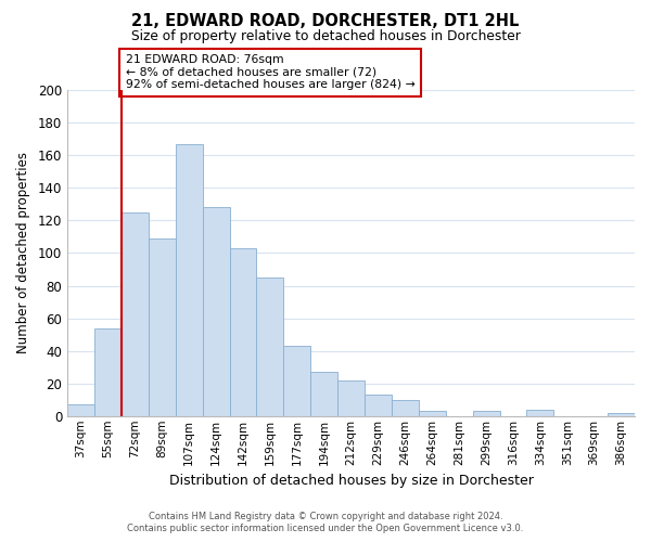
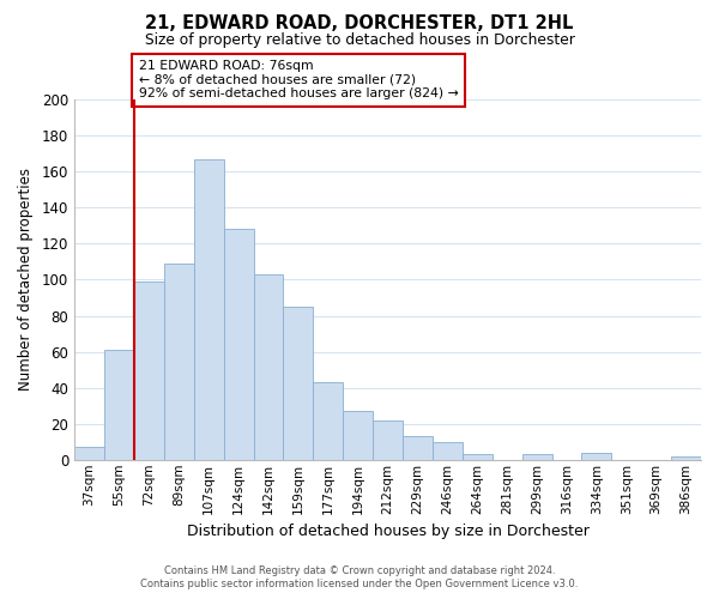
55sqm: 54 -> 61
72sqm: 125 -> 99
